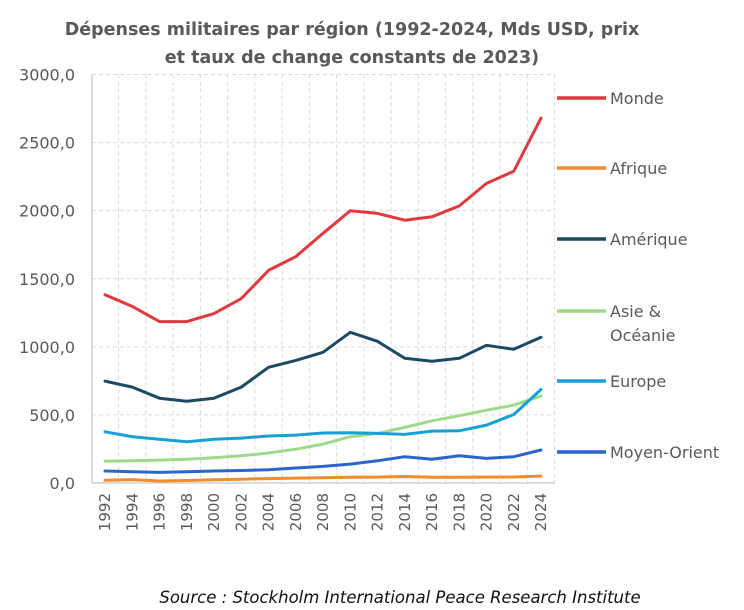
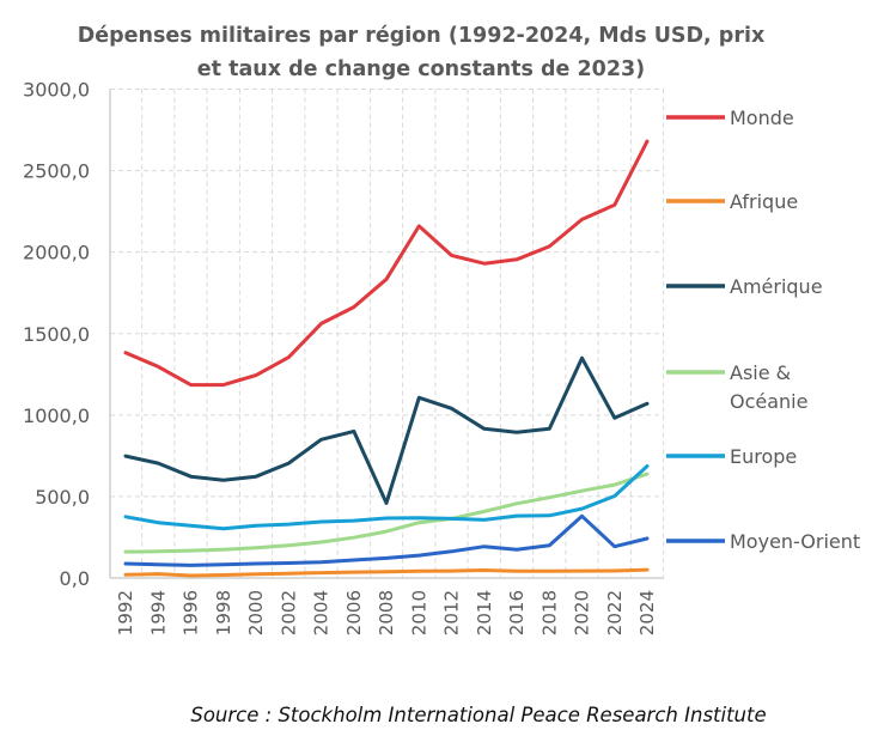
Amérique/2008: 960 -> 460
Monde/2010: 2000 -> 2160
Amérique/2020: 1010 -> 1350
Moyen-Orient/2020: 180 -> 380
